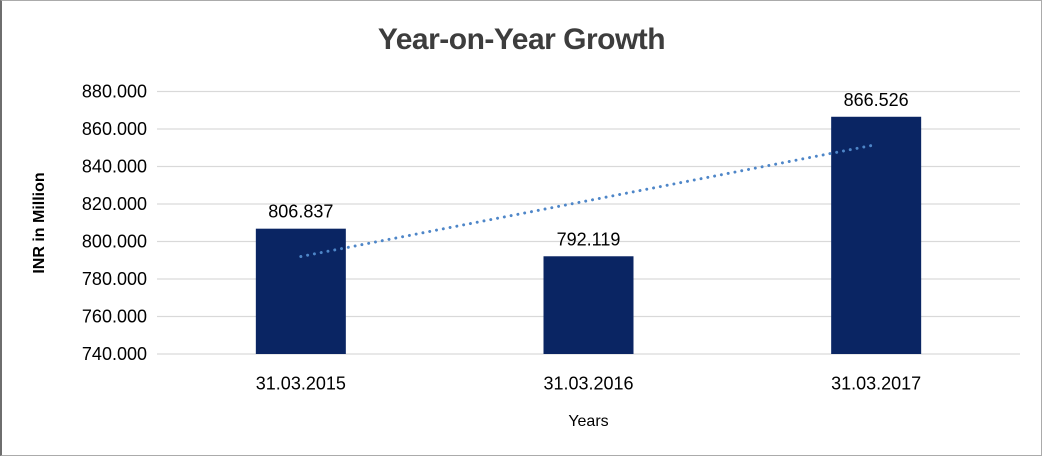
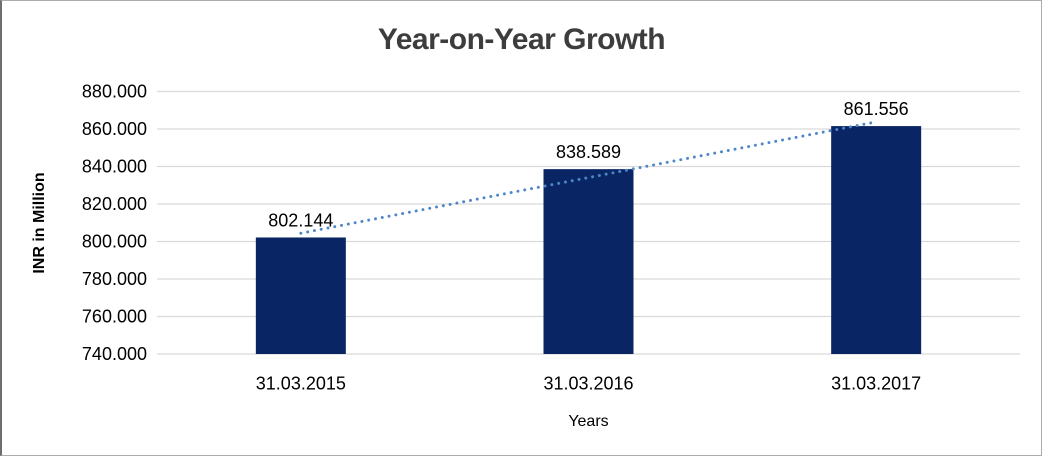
31.03.2015: 806.837 -> 802.144
31.03.2016: 792.119 -> 838.589
31.03.2017: 866.526 -> 861.556
